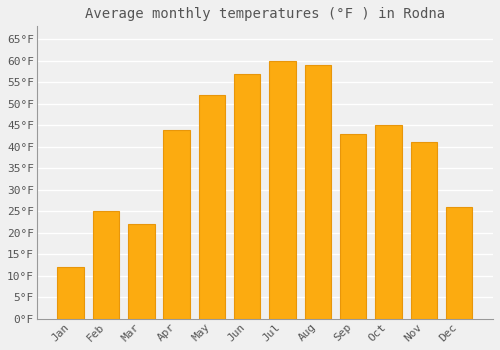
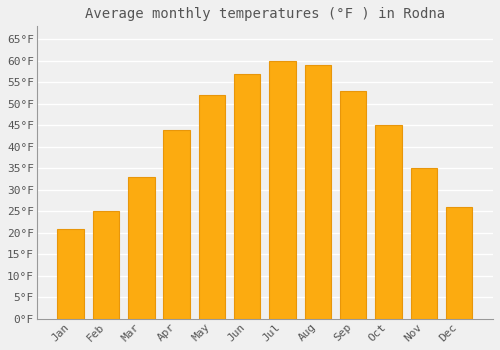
Jan: 12°F -> 21°F
Mar: 22°F -> 33°F
Sep: 43°F -> 53°F
Nov: 41°F -> 35°F
